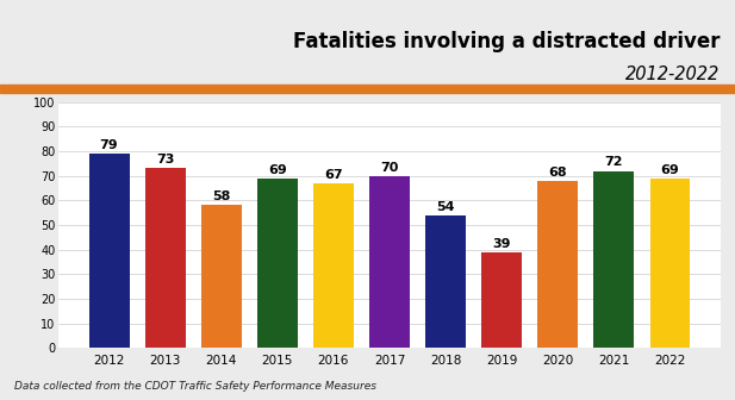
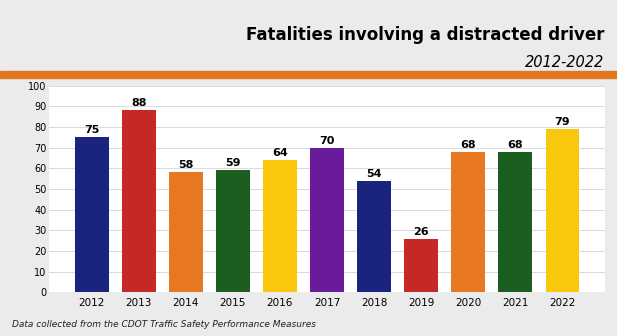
2012: 79 -> 75
2013: 73 -> 88
2015: 69 -> 59
2016: 67 -> 64
2019: 39 -> 26
2021: 72 -> 68
2022: 69 -> 79
